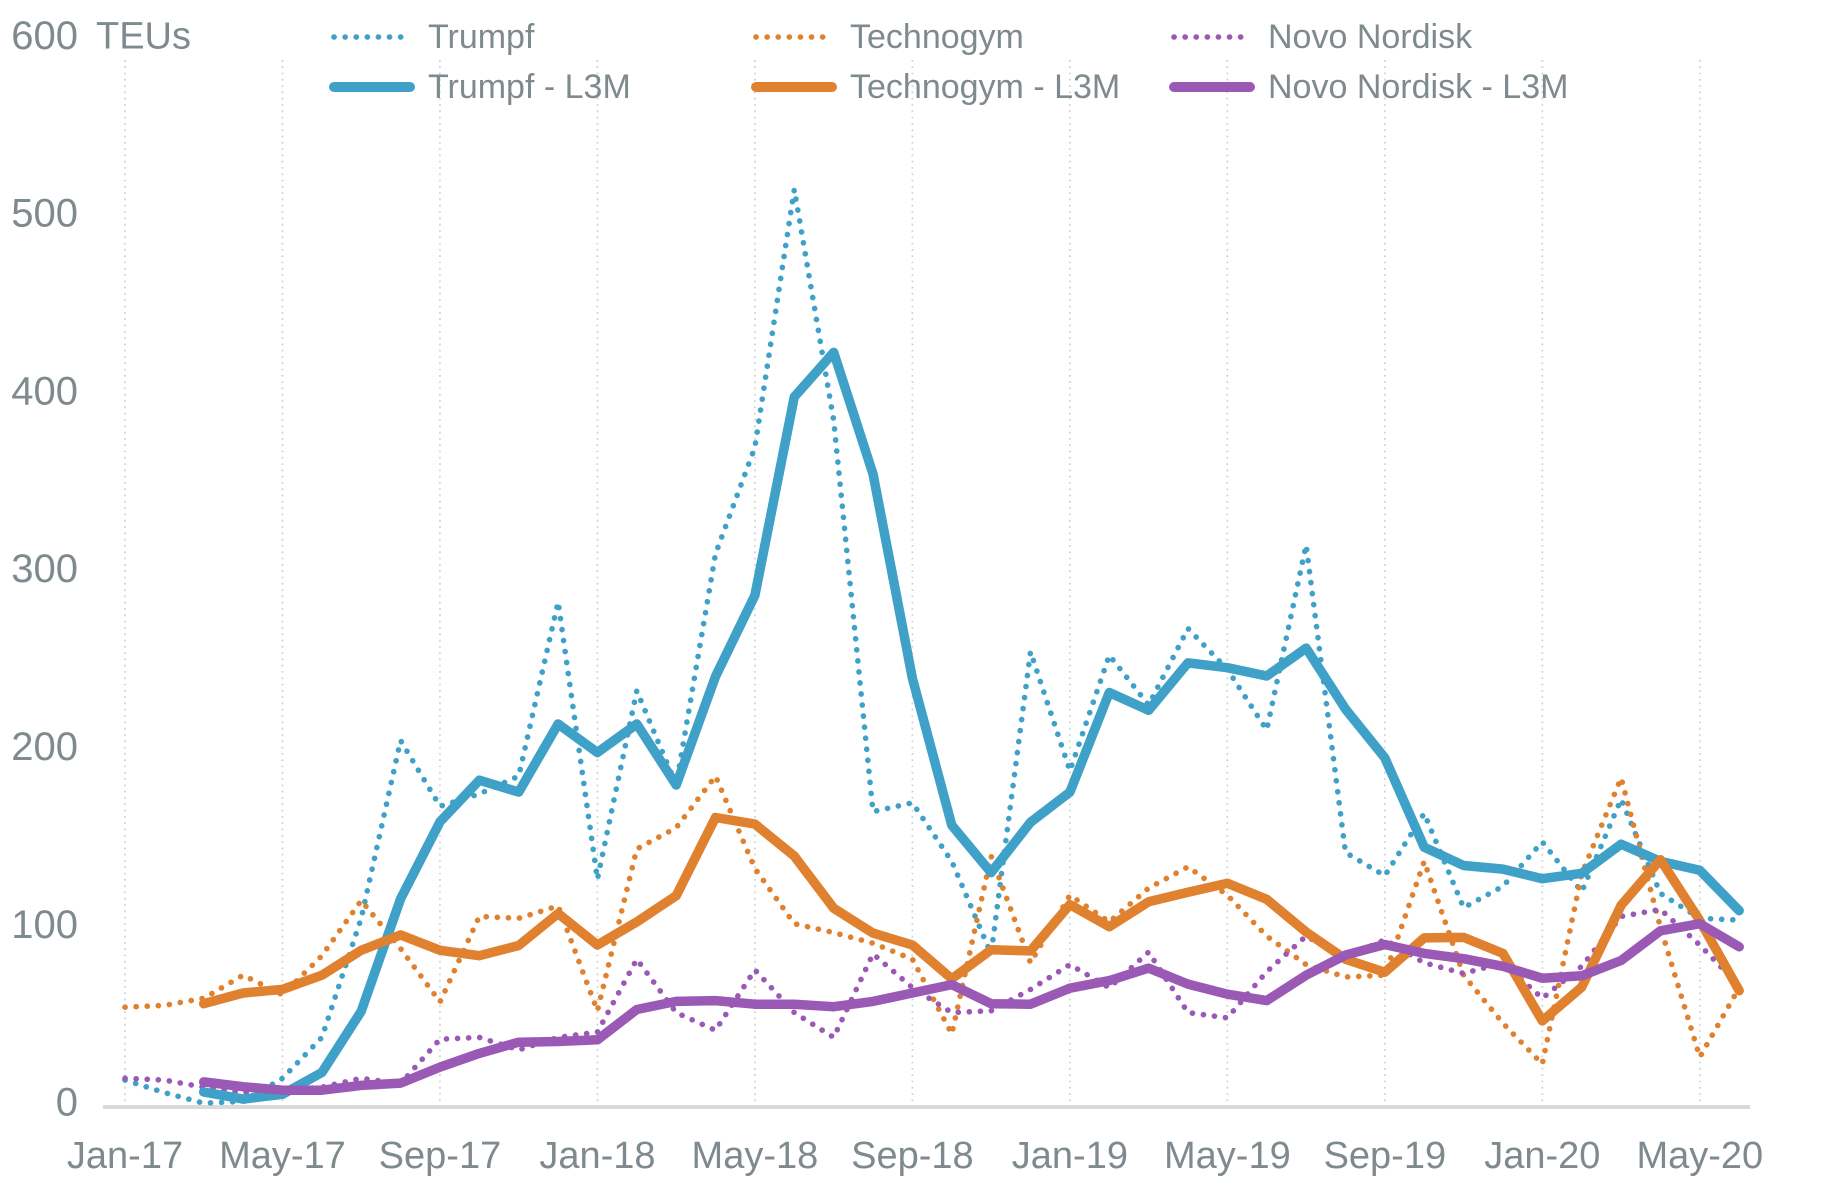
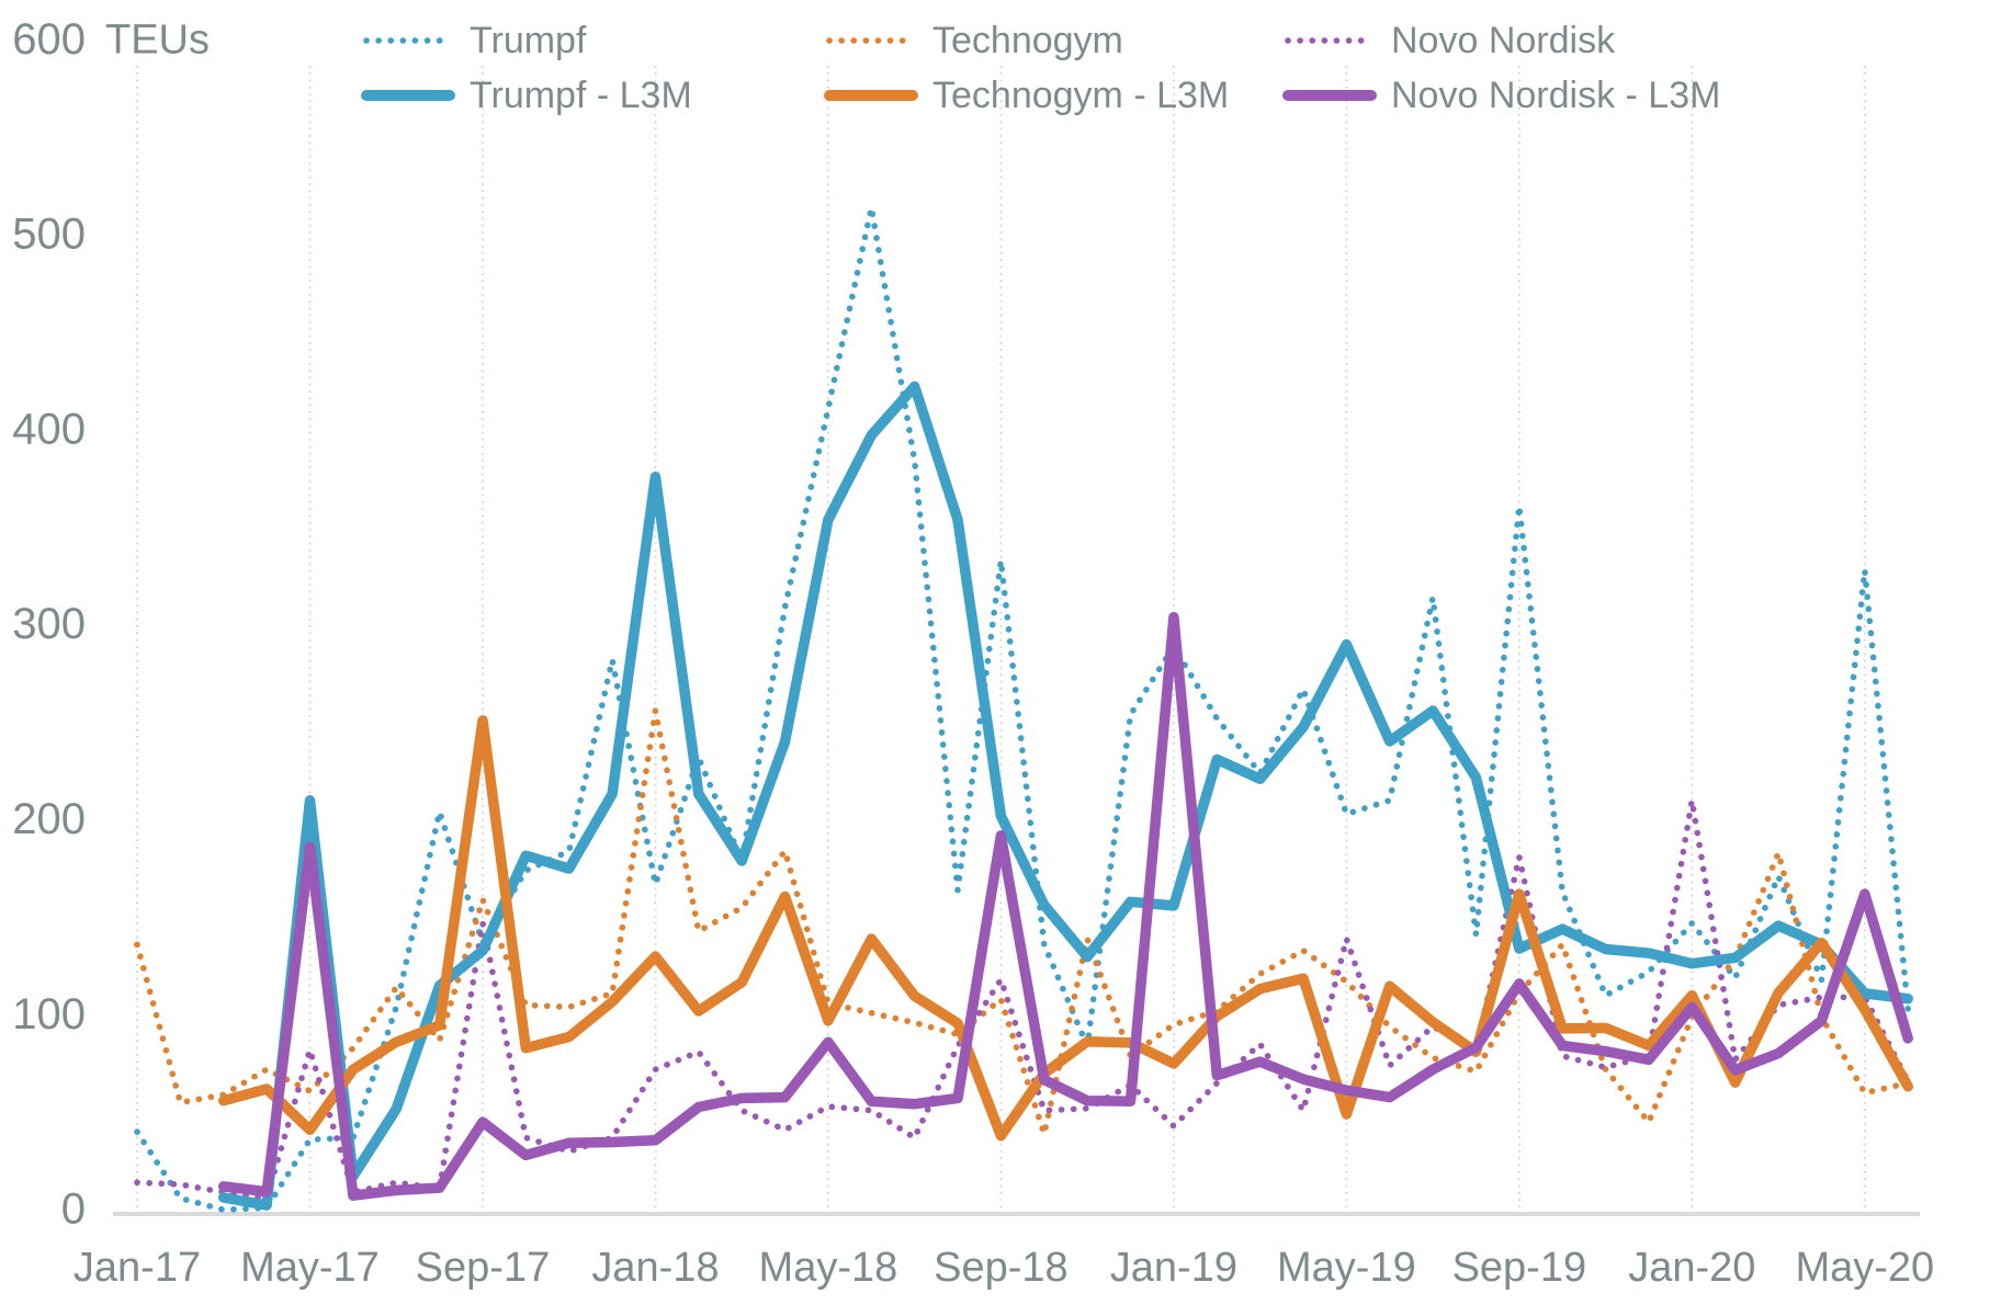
Trumpf/Jan-17: 14 -> 41
Technogym/Jan-17: 55 -> 137
Trumpf/May-17: 15 -> 37
Novo Nordisk/May-17: 8 -> 83
Trumpf - L3M/May-17: 6 -> 211
Technogym - L3M/May-17: 65 -> 42
Novo Nordisk - L3M/May-17: 8 -> 187
Trumpf/Sep-17: 168 -> 138
Technogym/Sep-17: 58 -> 160
Novo Nordisk/Sep-17: 37 -> 148
Trumpf - L3M/Sep-17: 159 -> 134
Technogym - L3M/Sep-17: 87 -> 252
Novo Nordisk - L3M/Sep-17: 21 -> 46
Trumpf/Jan-18: 127 -> 168
Technogym/Jan-18: 53 -> 257
Novo Nordisk/Jan-18: 41 -> 73
Trumpf - L3M/Jan-18: 198 -> 377
Technogym - L3M/Jan-18: 90 -> 131
Trumpf/May-18: 370 -> 412
Technogym/May-18: 133 -> 107
Novo Nordisk/May-18: 76 -> 54
Trumpf - L3M/May-18: 287 -> 355
Technogym - L3M/May-18: 158 -> 98
Novo Nordisk - L3M/May-18: 57 -> 87
Trumpf/Sep-18: 170 -> 334
Technogym/Sep-18: 82 -> 109
Novo Nordisk/Sep-18: 66 -> 119
Trumpf - L3M/Sep-18: 240 -> 203
Technogym - L3M/Sep-18: 90 -> 39
Novo Nordisk - L3M/Sep-18: 63 -> 193
Trumpf/Jan-19: 188 -> 290
Technogym/Jan-19: 118 -> 96
Novo Nordisk/Jan-19: 79 -> 44
Trumpf - L3M/Jan-19: 176 -> 157
Technogym - L3M/Jan-19: 113 -> 76
Novo Nordisk - L3M/Jan-19: 66 -> 305
Trumpf/May-19: 245 -> 204
Novo Nordisk/May-19: 49 -> 140
Trumpf - L3M/May-19: 246 -> 291
Technogym - L3M/May-19: 125 -> 50
Trumpf/Sep-19: 129 -> 362
Technogym/Sep-19: 73 -> 112
Novo Nordisk/Sep-19: 93 -> 182
Trumpf - L3M/Sep-19: 195 -> 135
Technogym - L3M/Sep-19: 75 -> 163
Novo Nordisk - L3M/Sep-19: 90 -> 117
Technogym/Jan-20: 23 -> 100
Novo Nordisk/Jan-20: 60 -> 211
Technogym - L3M/Jan-20: 47 -> 111
Novo Nordisk - L3M/Jan-20: 71 -> 105
Trumpf/May-20: 105 -> 329
Technogym/May-20: 27 -> 61
Novo Nordisk/May-20: 90 -> 110
Trumpf - L3M/May-20: 132 -> 112
Novo Nordisk - L3M/May-20: 102 -> 163
